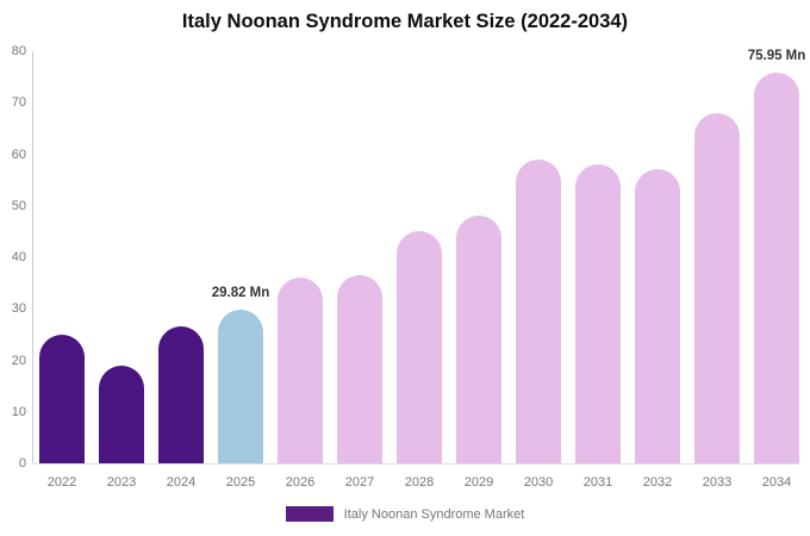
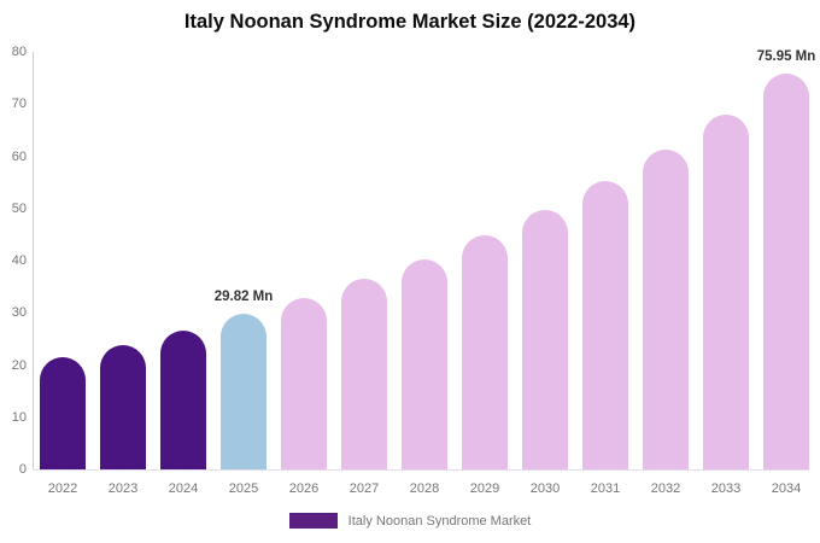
2022: 25 -> 22
2023: 19 -> 24
2026: 36 -> 33
2028: 45 -> 40
2029: 48 -> 45
2030: 59 -> 50
2031: 58 -> 55
2032: 57 -> 61
